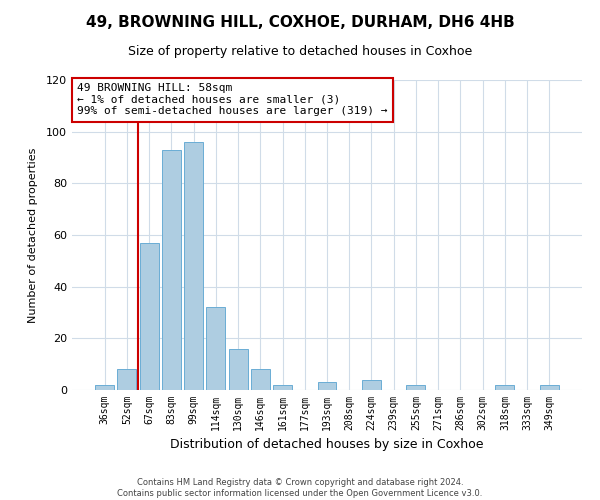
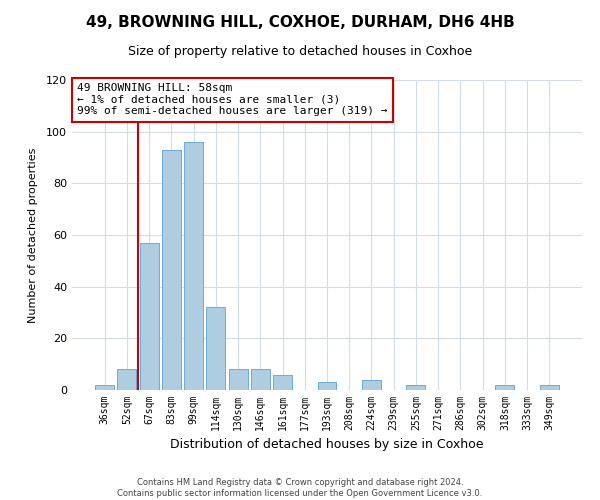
130sqm: 16 -> 8
161sqm: 2 -> 6
